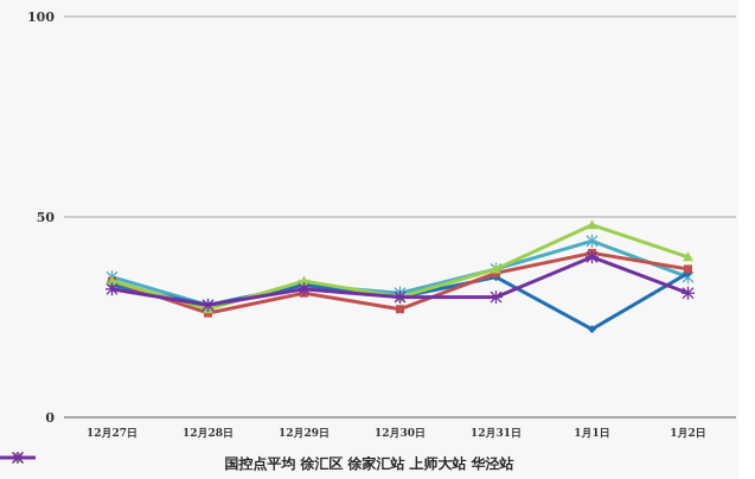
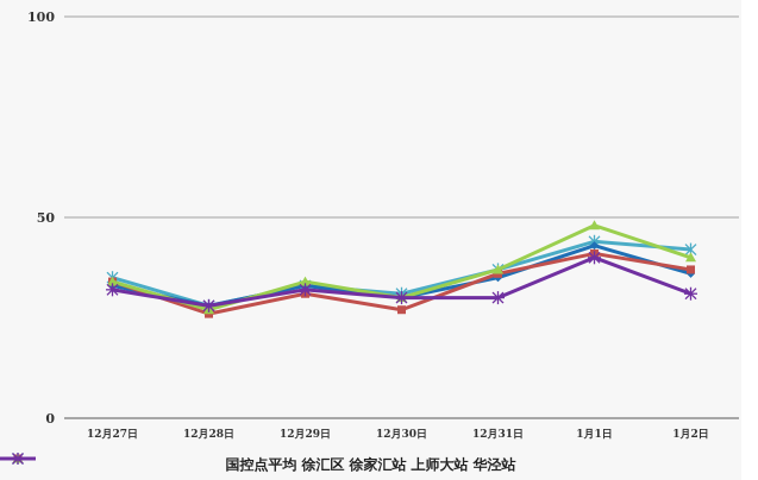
徐汇区/1月1日: 22 -> 43
国控点平均/1月2日: 35 -> 42
